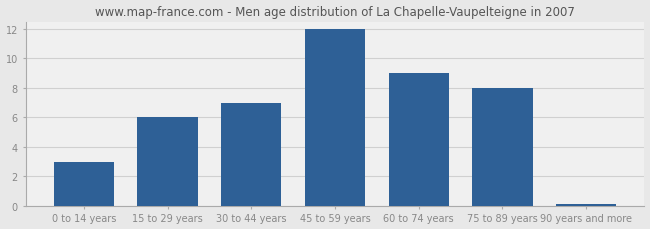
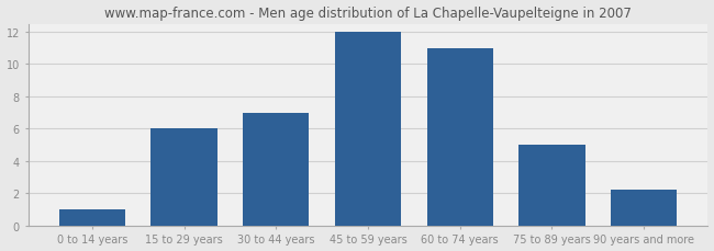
0 to 14 years: 3.0 -> 1.0
60 to 74 years: 9.0 -> 11.0
75 to 89 years: 8.0 -> 5.0
90 years and more: 0.1 -> 2.2
